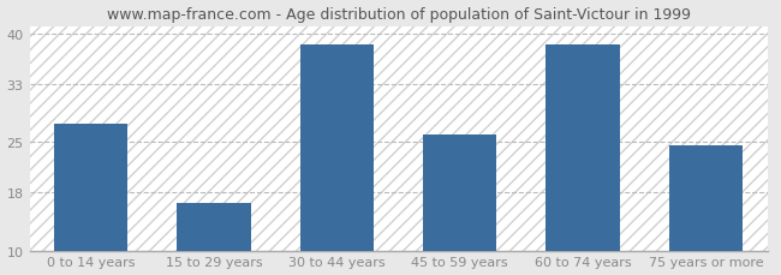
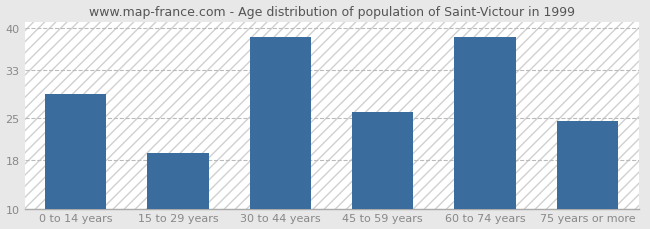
0 to 14 years: 27.5 -> 29.0
15 to 29 years: 16.5 -> 19.2
